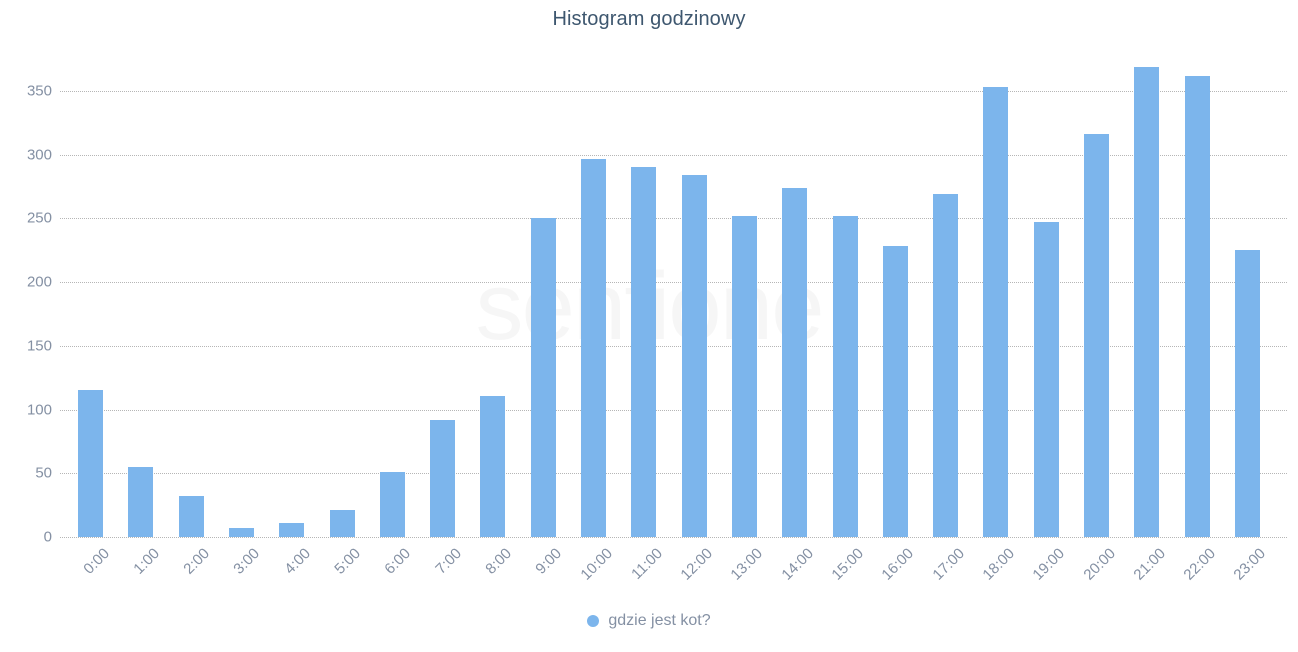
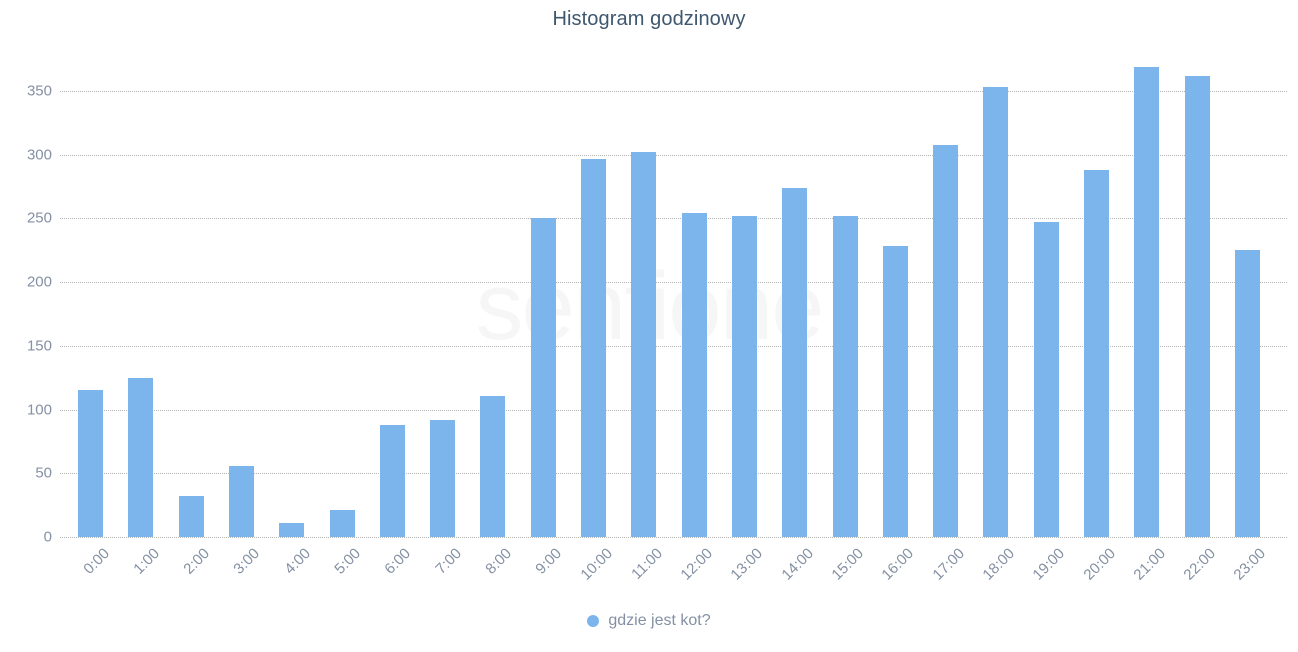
1:00: 55 -> 125
3:00: 7 -> 56
6:00: 51 -> 88
11:00: 290 -> 302
12:00: 284 -> 254
17:00: 269 -> 308
20:00: 316 -> 288
